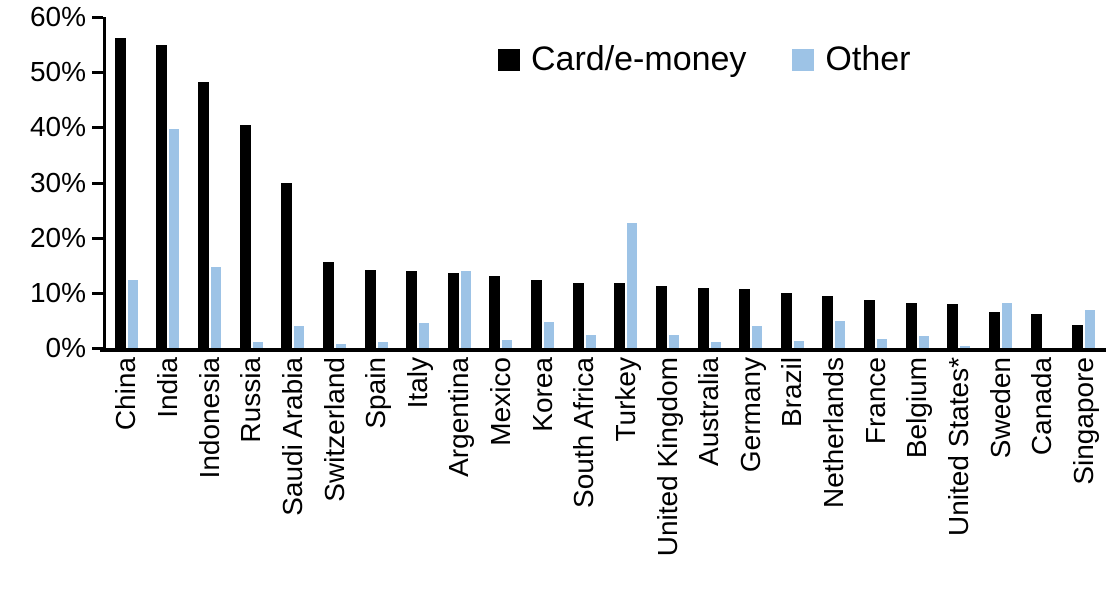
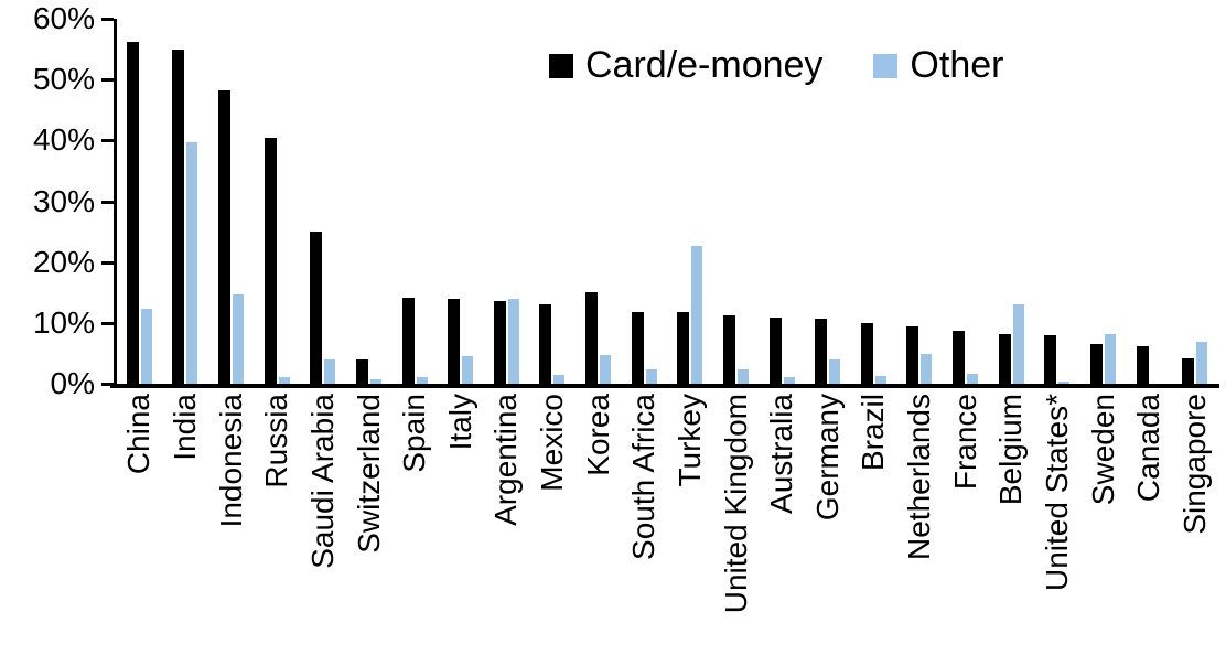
Card/e-money/Saudi Arabia: 30% -> 25%
Card/e-money/Switzerland: 16% -> 4%
Card/e-money/Korea: 12% -> 15%
Other/Belgium: 2% -> 13%
